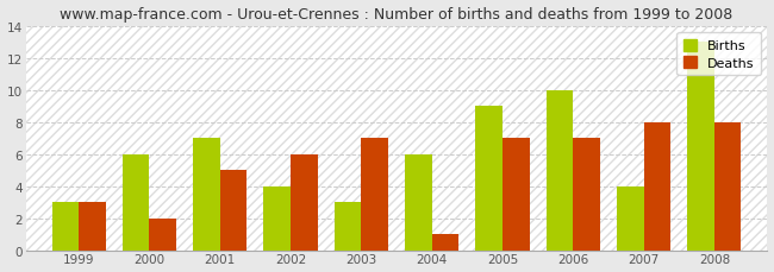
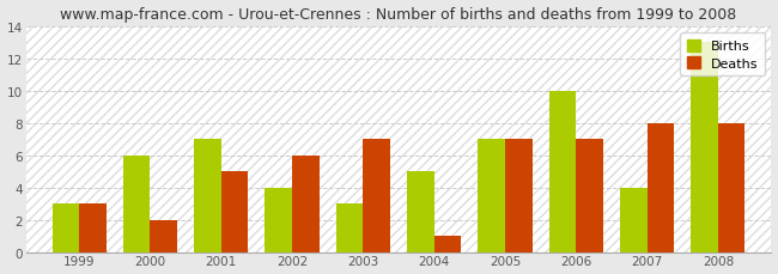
Births/2004: 6 -> 5
Births/2005: 9 -> 7
